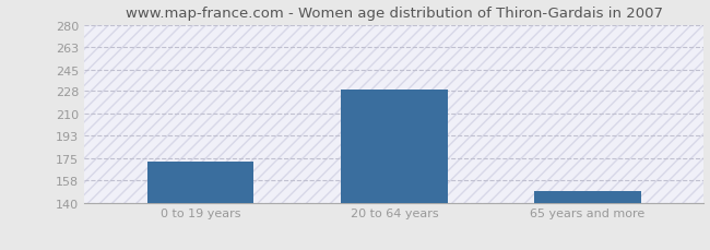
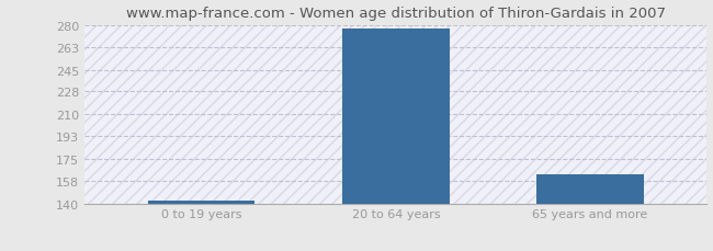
0 to 19 years: 172 -> 142
20 to 64 years: 229 -> 277
65 years and more: 149 -> 163
